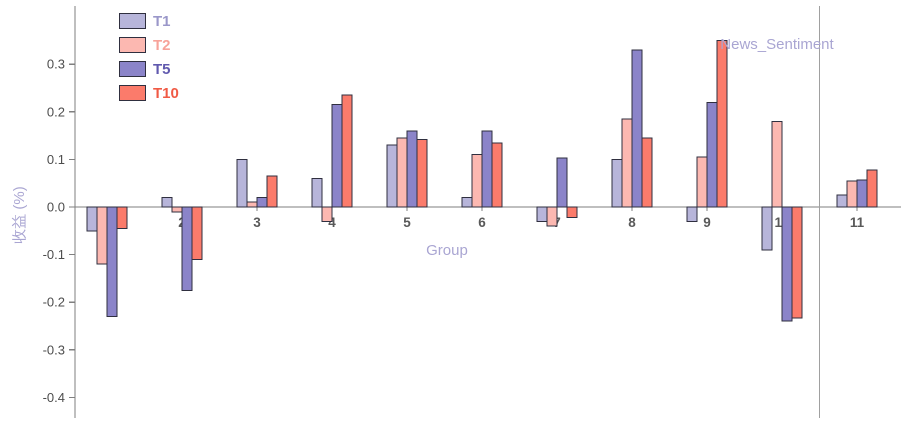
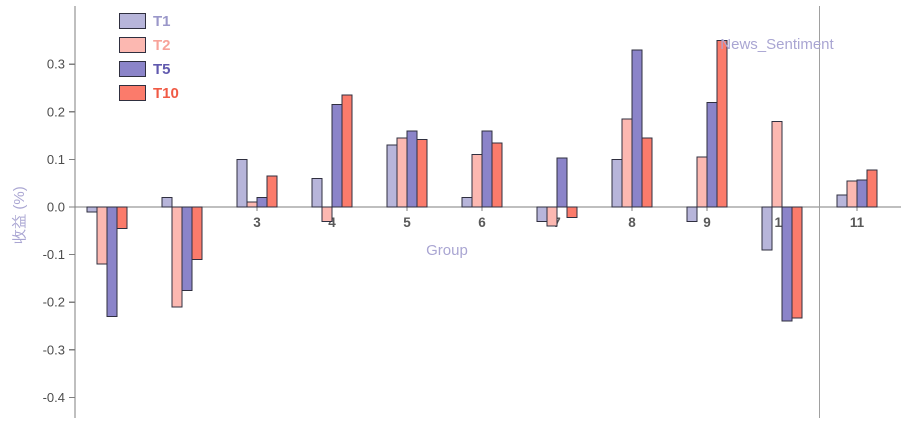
T1/1: -0.05 -> -0.01
T2/2: -0.01 -> -0.21
